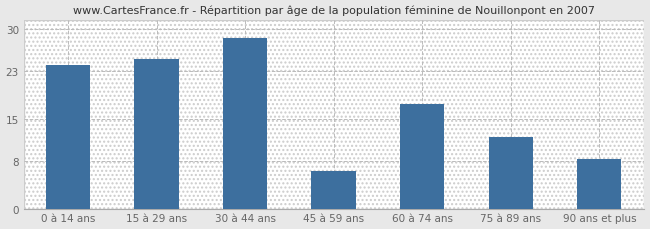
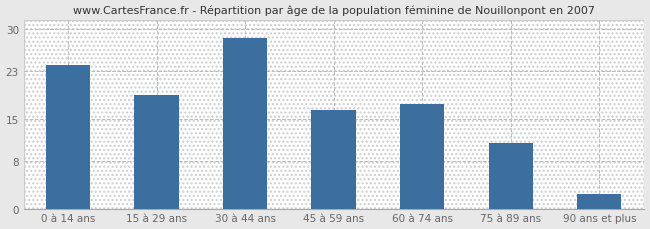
15 à 29 ans: 25.0 -> 19.0
45 à 59 ans: 6.2 -> 16.5
75 à 89 ans: 12.0 -> 11.0
90 ans et plus: 8.2 -> 2.5
